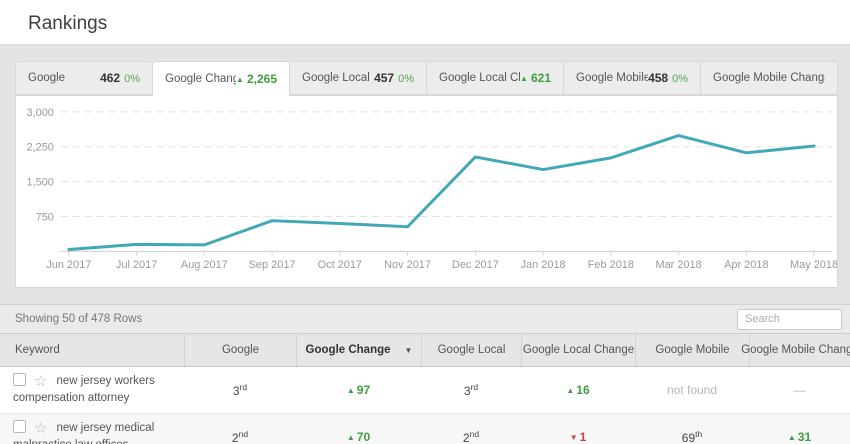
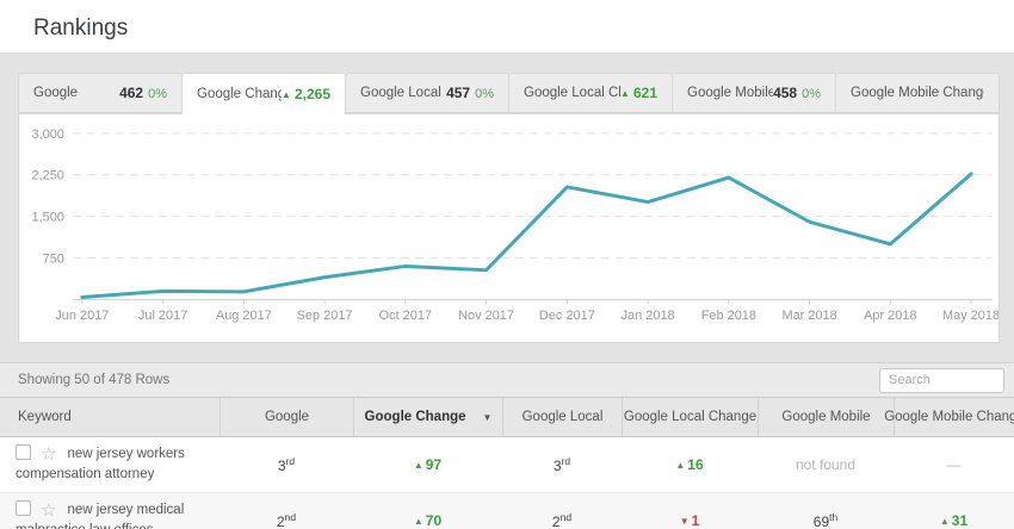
Sep 2017: 700 -> 400
Feb 2018: 2000 -> 2200
Mar 2018: 2500 -> 1400
Apr 2018: 2100 -> 1000
